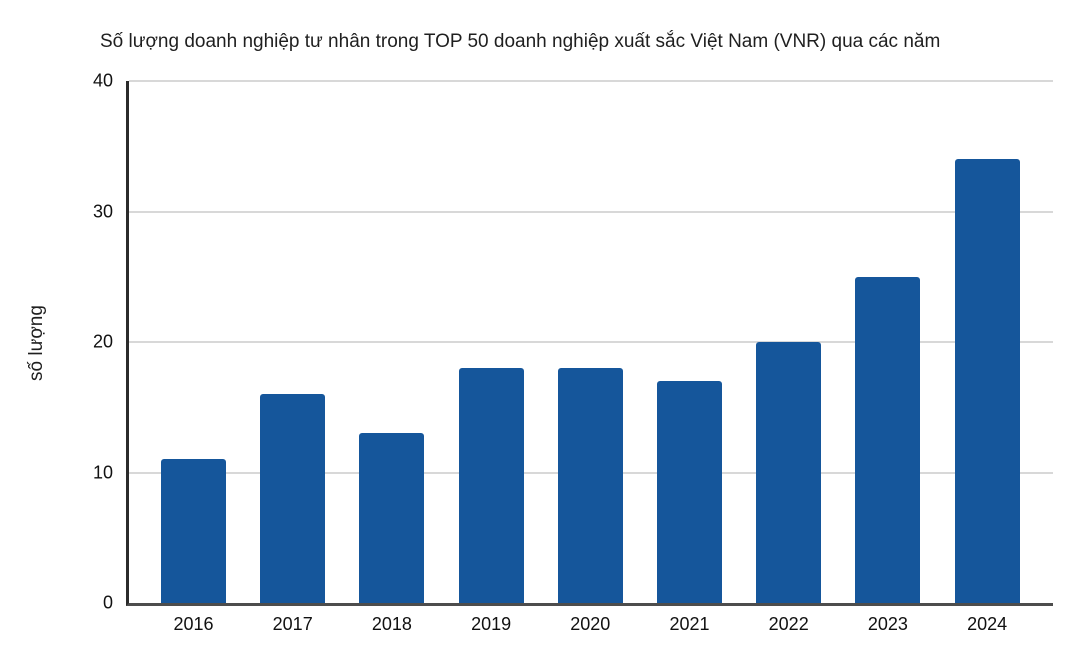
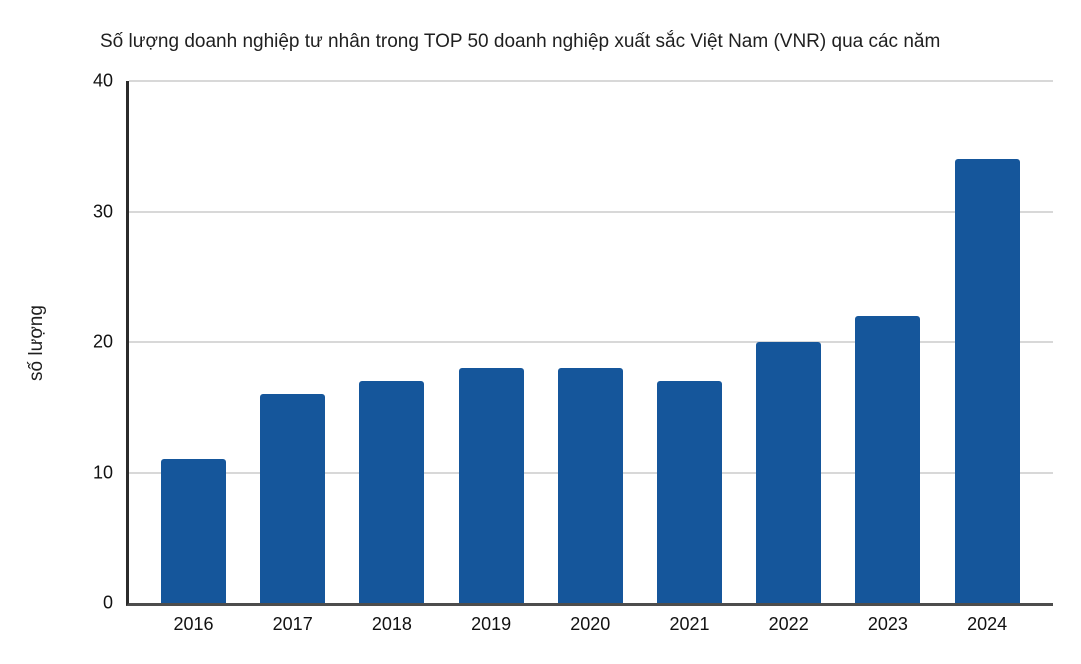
2018: 13 -> 17
2023: 25 -> 22
